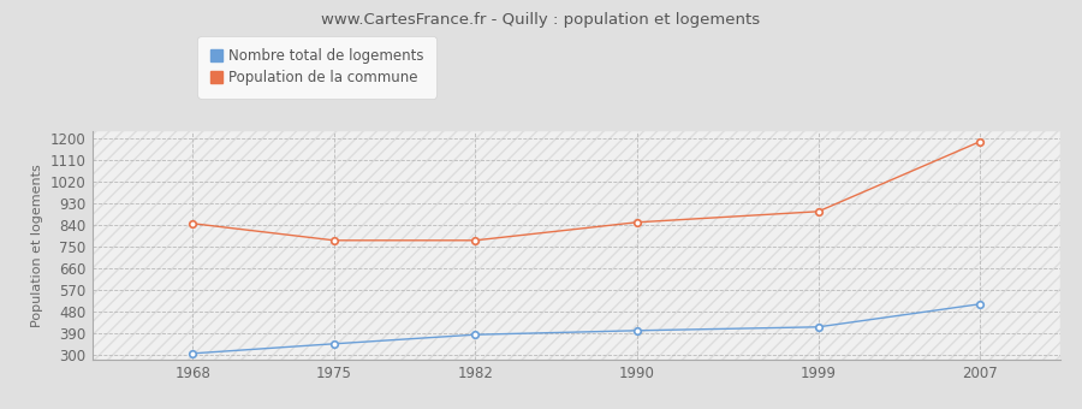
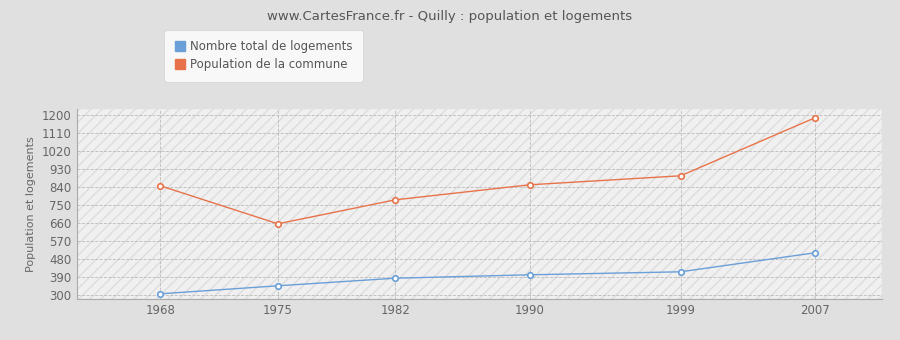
Population de la commune/1975: 775 -> 655
